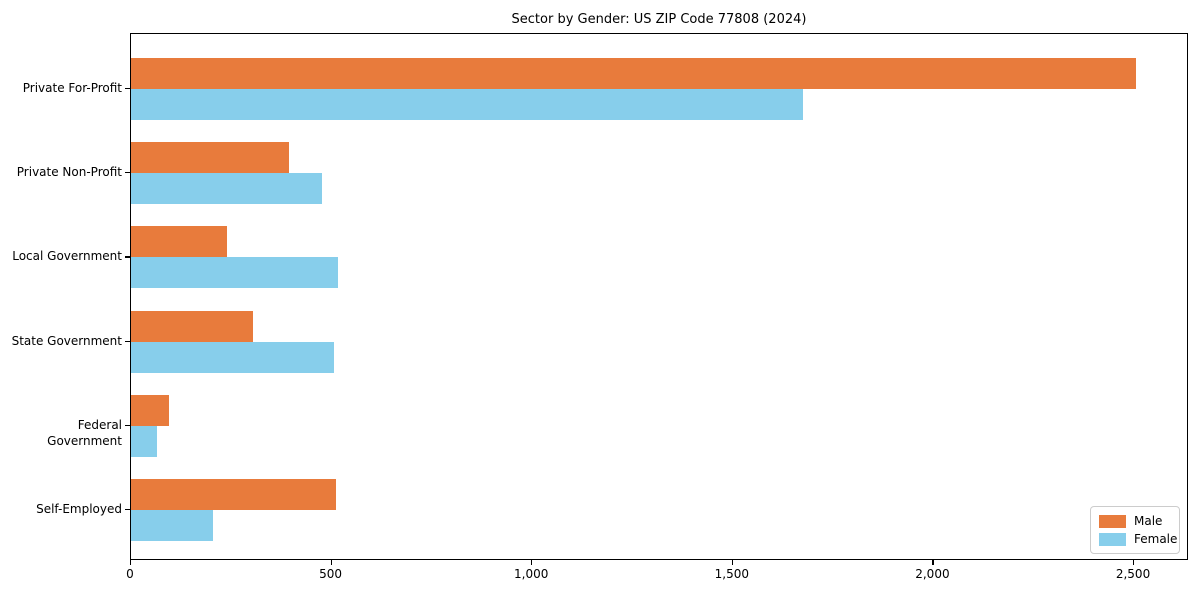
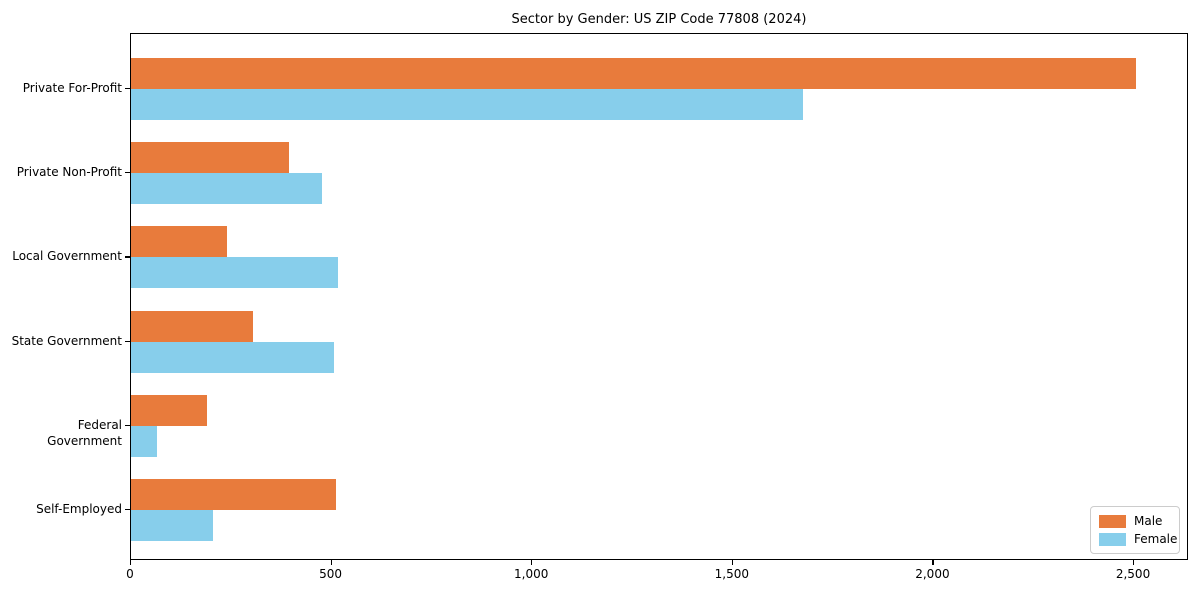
Male/Federal Government: 100 -> 190
